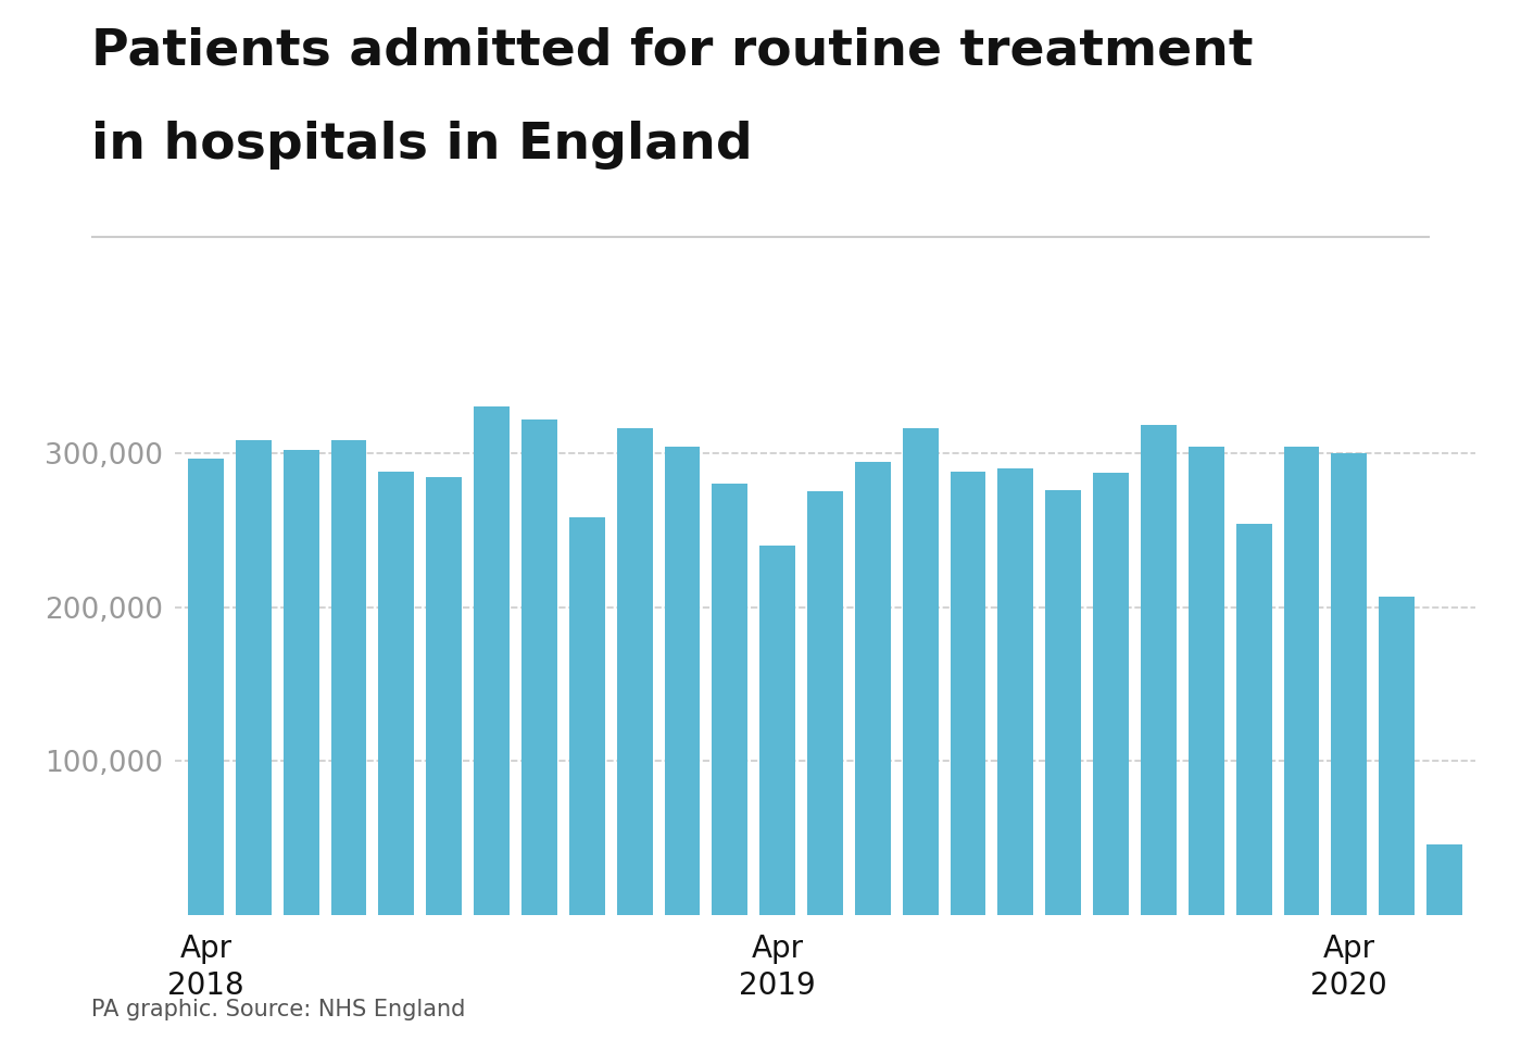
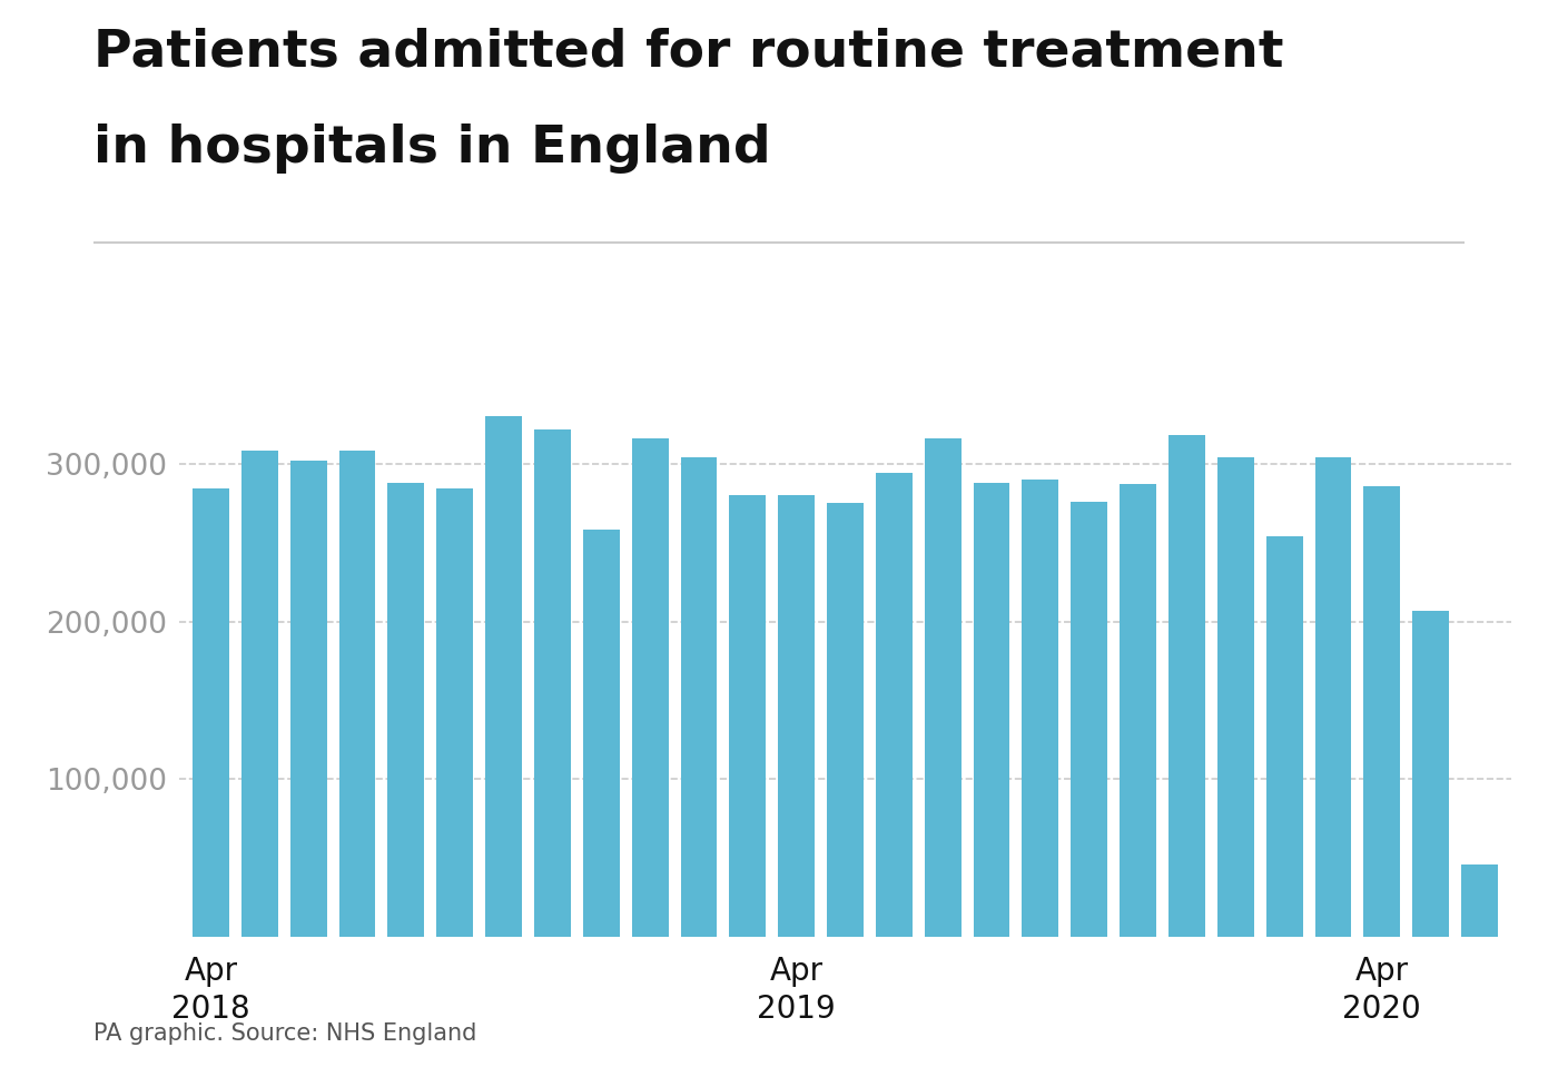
Apr 2018: 296,000 -> 284,000
Apr 2019: 240,000 -> 280,000
Apr 2020: 300,000 -> 286,000
